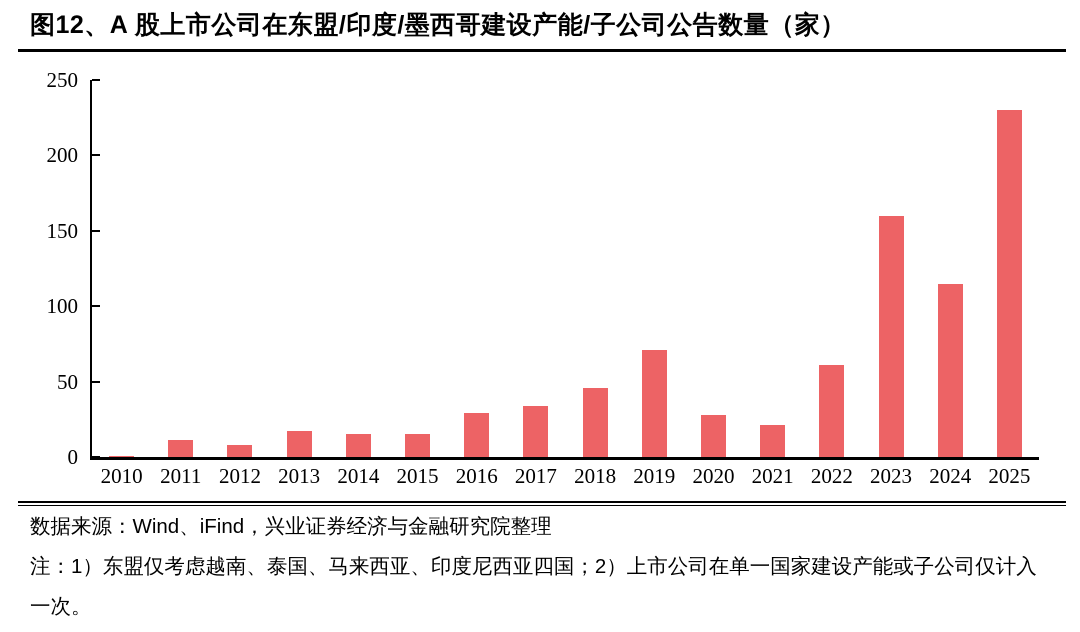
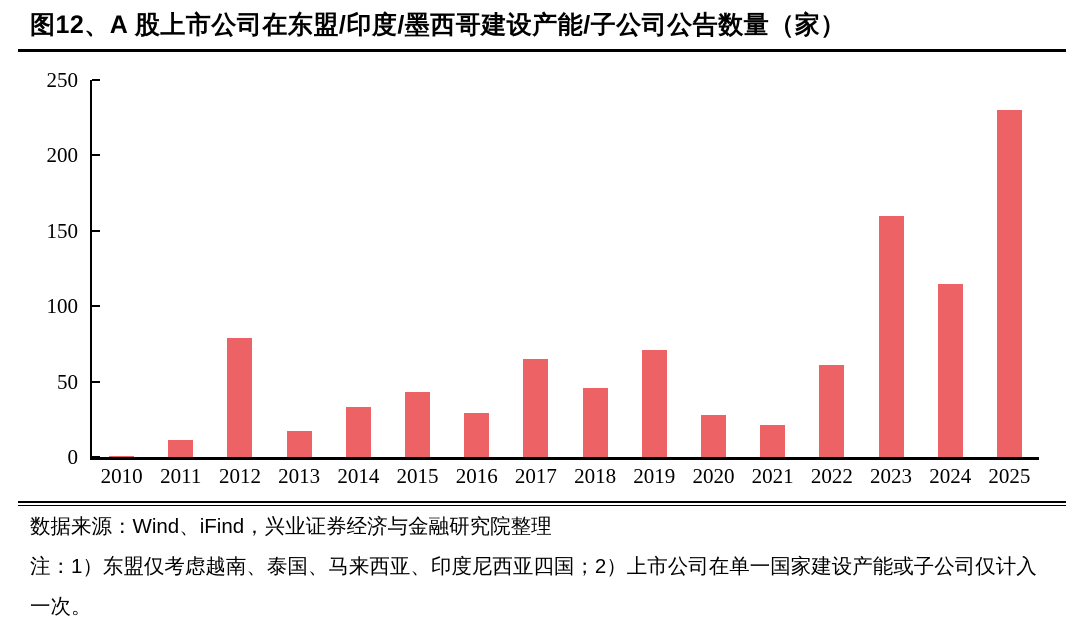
2012: 8 -> 79
2014: 15 -> 33
2015: 15 -> 43
2017: 34 -> 65
